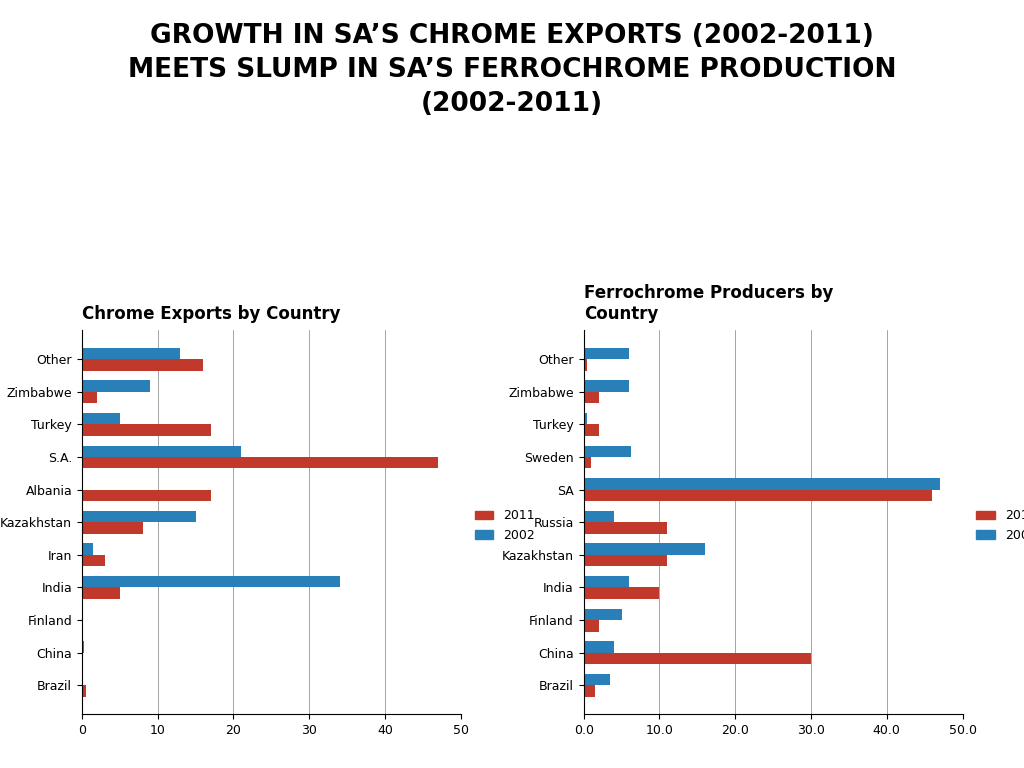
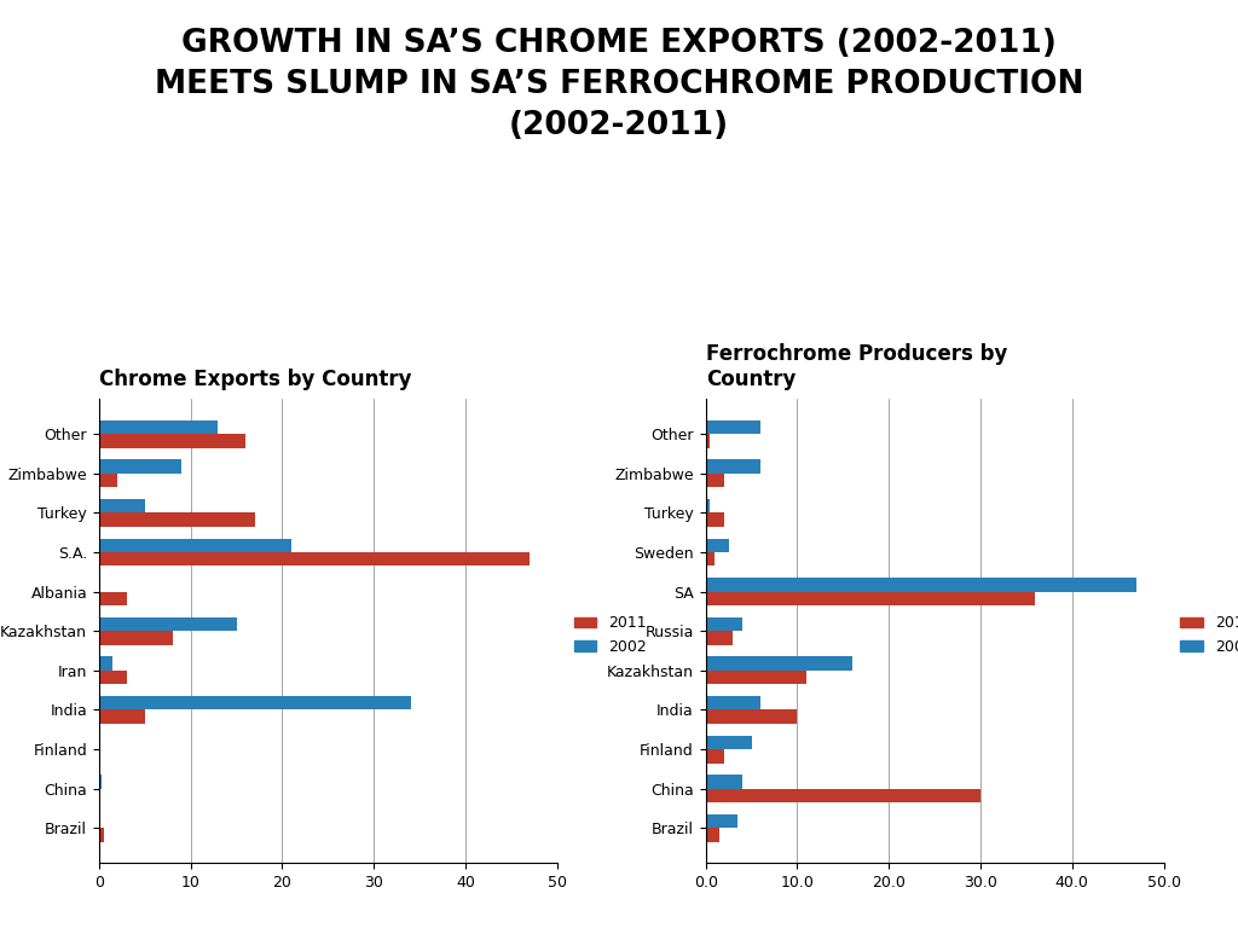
2011/Albania: 17.0 -> 3.0
2002/Sweden: 6.2 -> 2.5
2011/SA: 46.0 -> 36.0
2011/Russia: 11.0 -> 3.0
